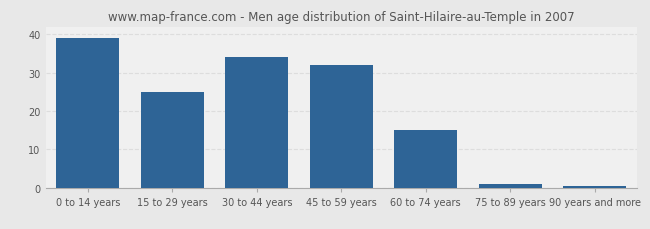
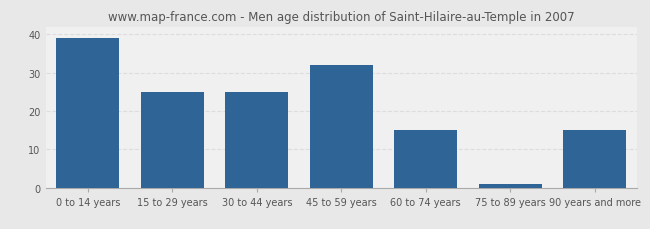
30 to 44 years: 34.0 -> 25.0
90 years and more: 0.3 -> 15.0
